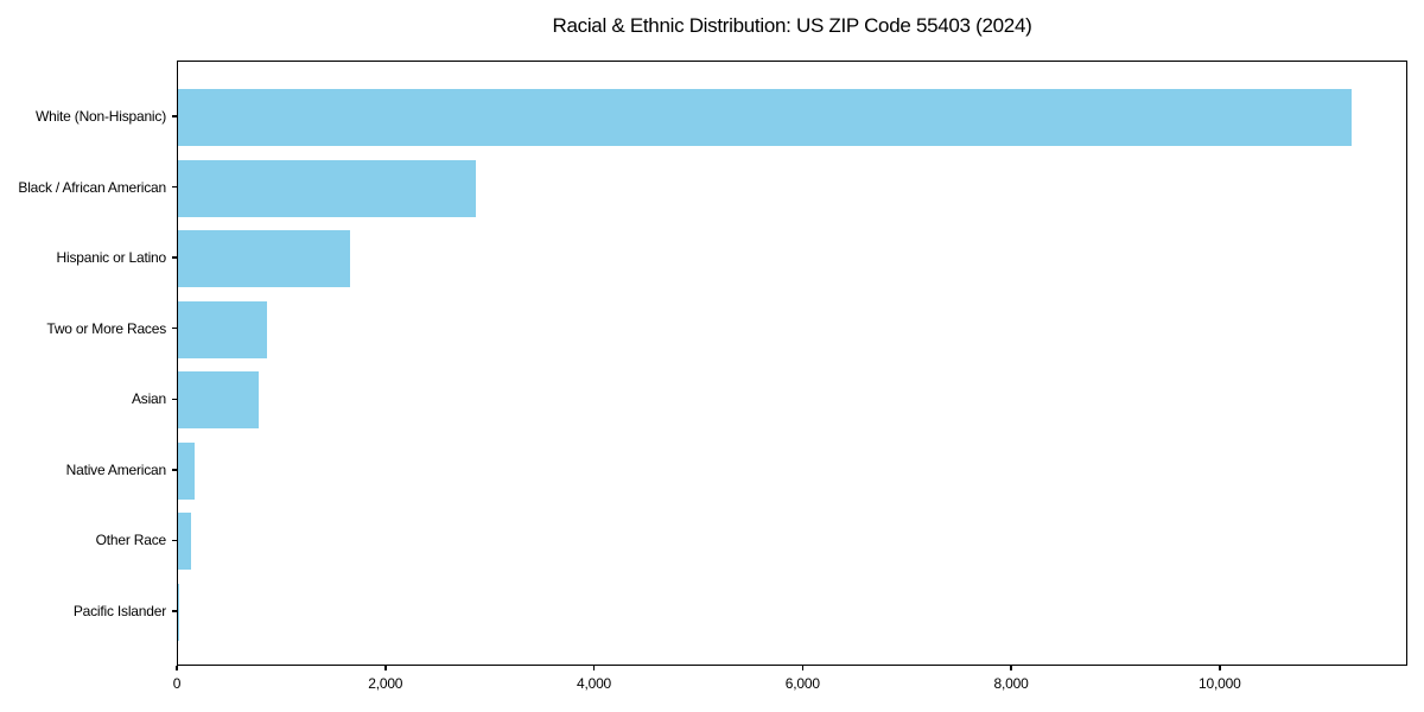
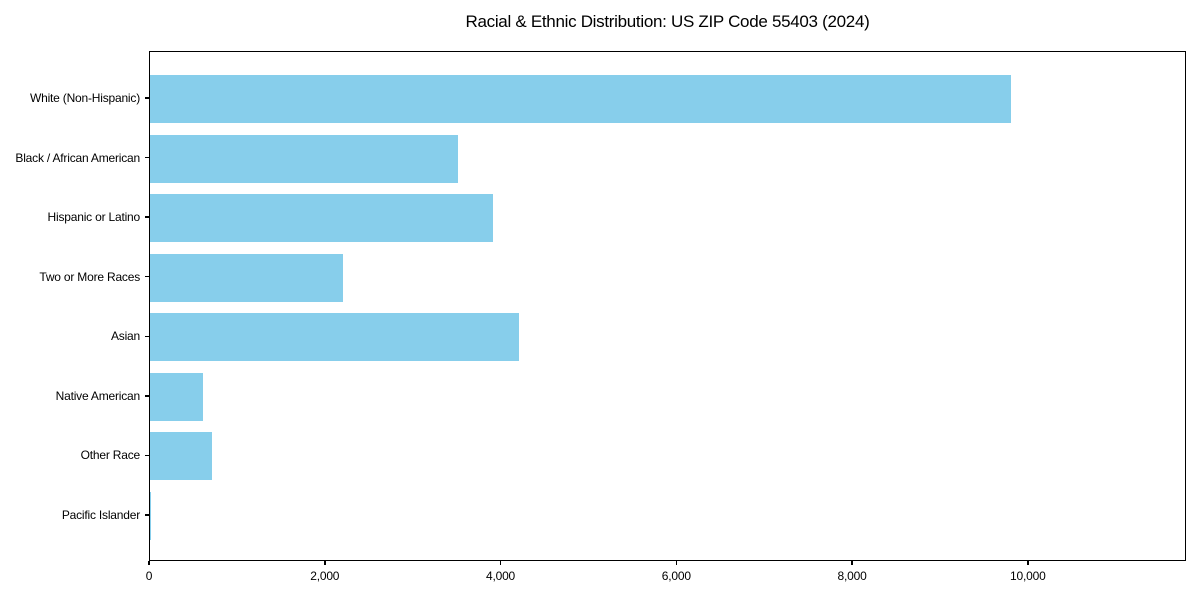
White (Non-Hispanic): 11200 -> 9800
Black / African American: 2900 -> 3500
Hispanic or Latino: 1600 -> 3900
Two or More Races: 800 -> 2200
Asian: 800 -> 4200
Native American: 200 -> 600
Other Race: 100 -> 700
